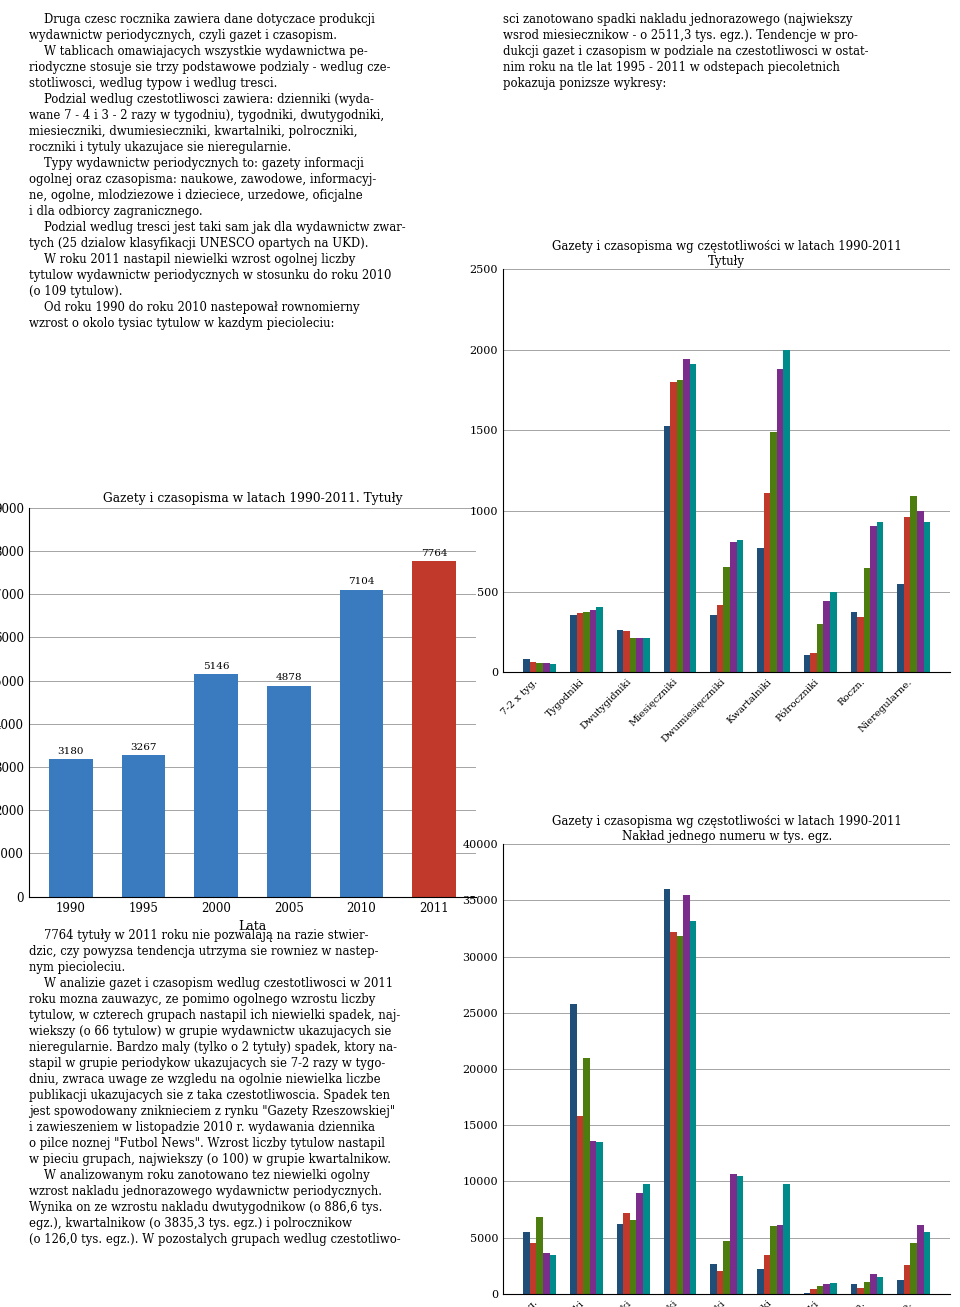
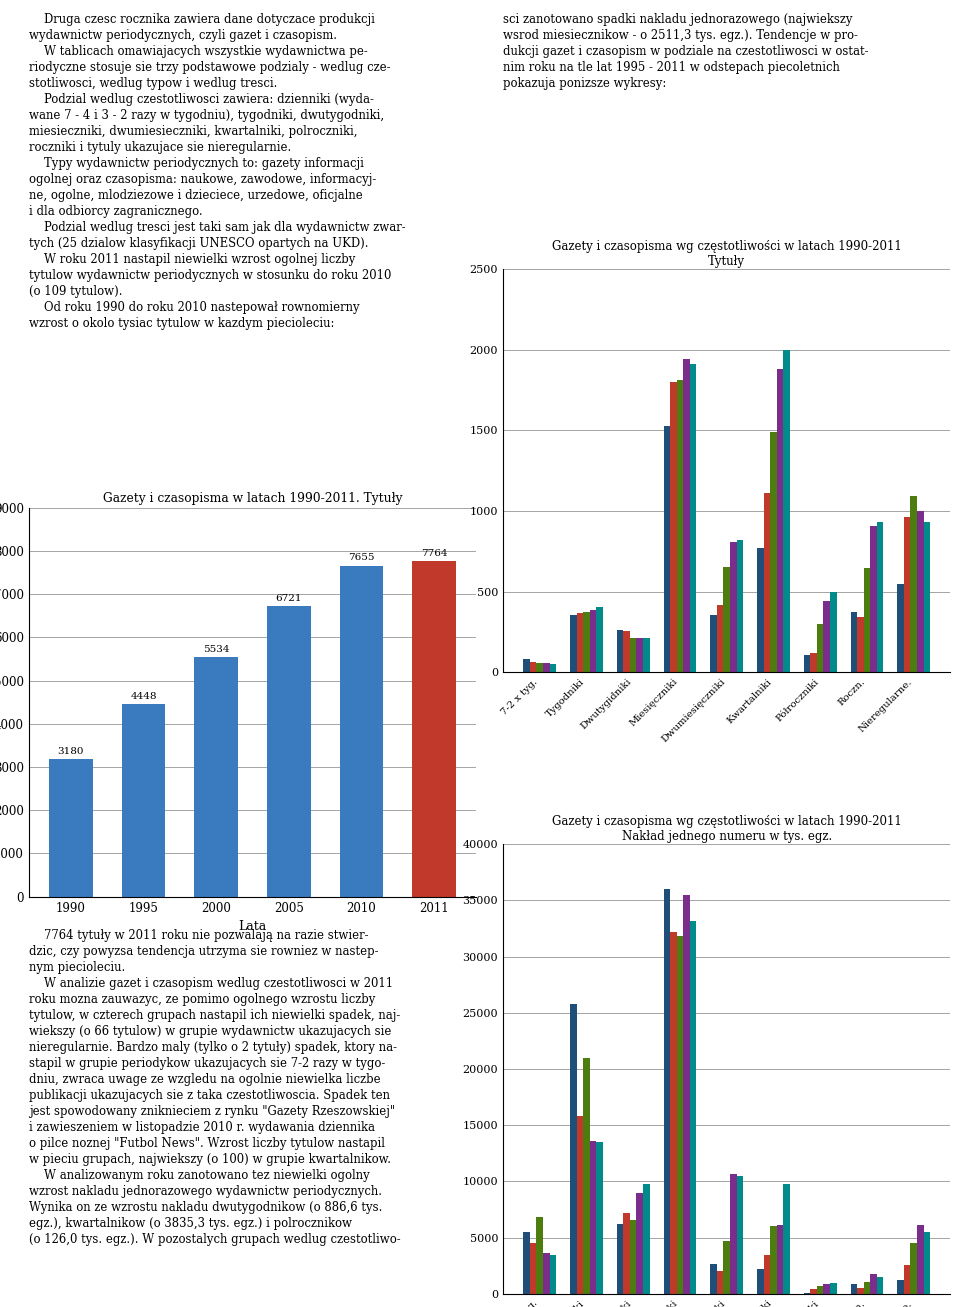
Gazety i czasopisma w latach 1990-2011. Tytuły/1995: 3267 -> 4448
Gazety i czasopisma w latach 1990-2011. Tytuły/2000: 5146 -> 5534
Gazety i czasopisma w latach 1990-2011. Tytuły/2005: 4878 -> 6721
Gazety i czasopisma w latach 1990-2011. Tytuły/2010: 7104 -> 7655
